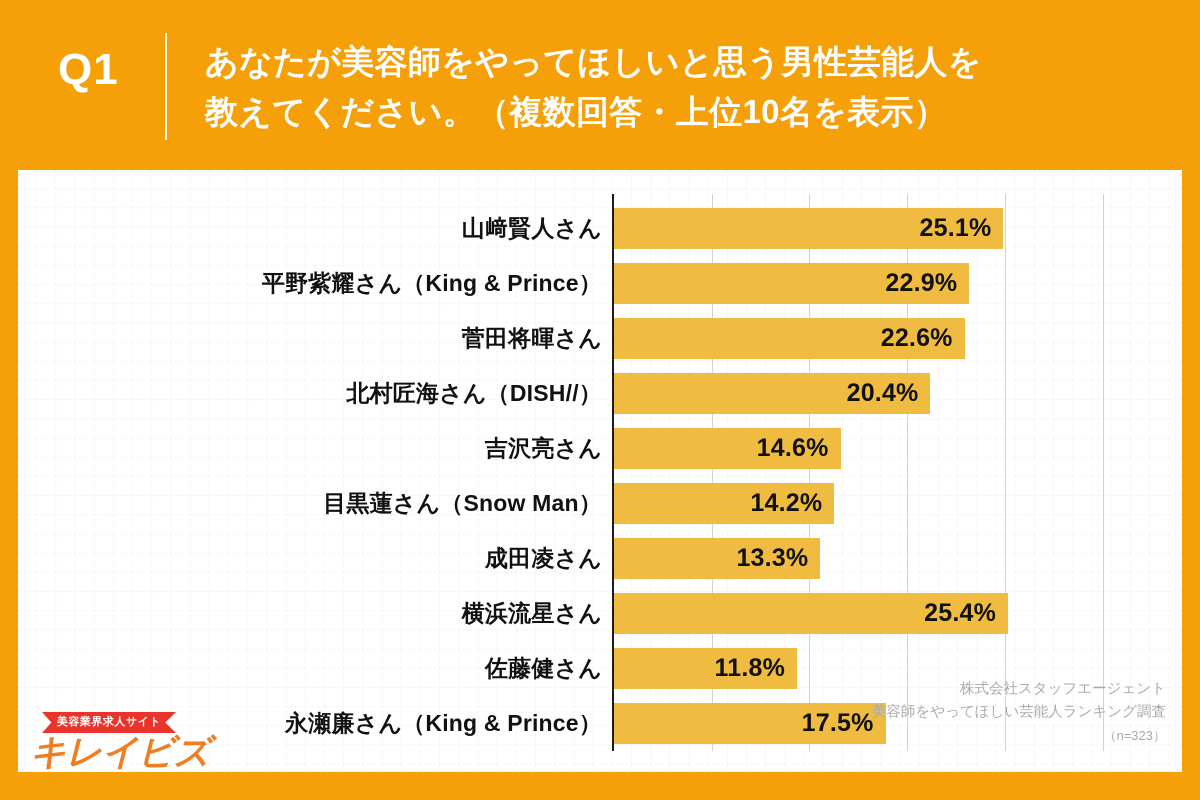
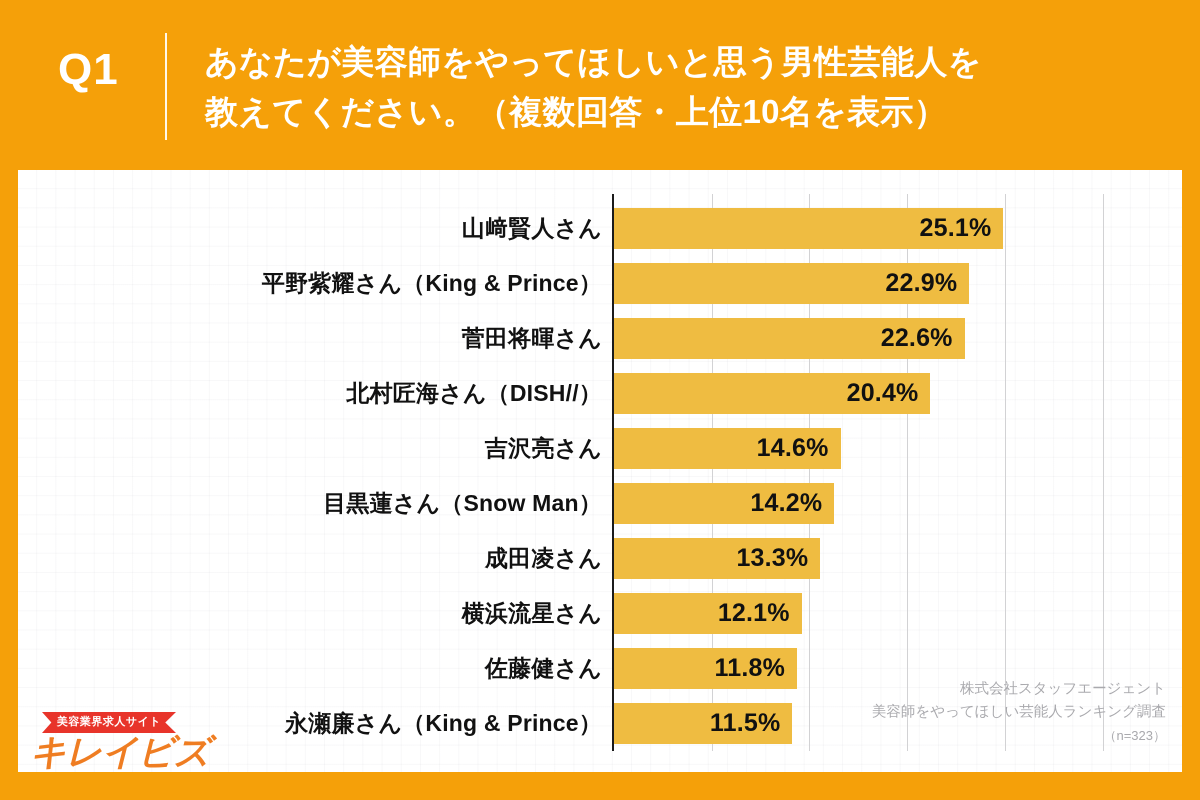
横浜流星さん: 25.4% -> 12.1%
永瀬廉さん（King & Prince）: 17.5% -> 11.5%
